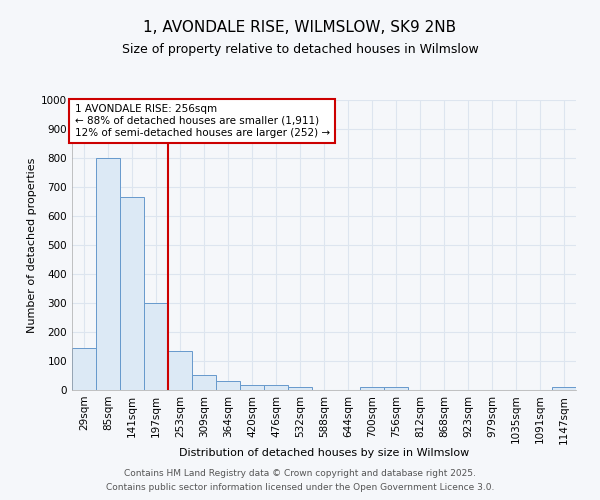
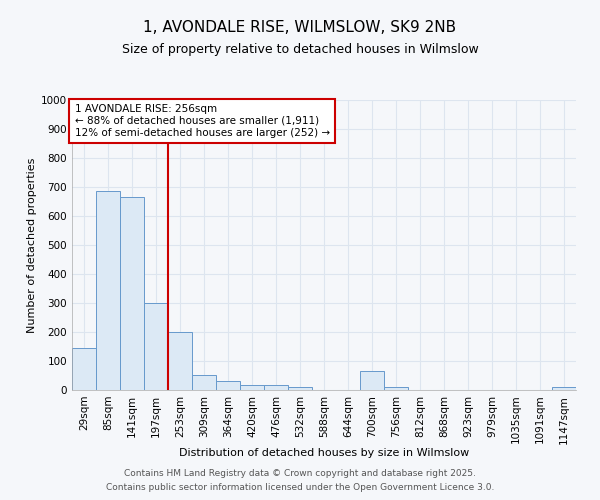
85sqm: 800 -> 685
253sqm: 135 -> 200
700sqm: 10 -> 65
